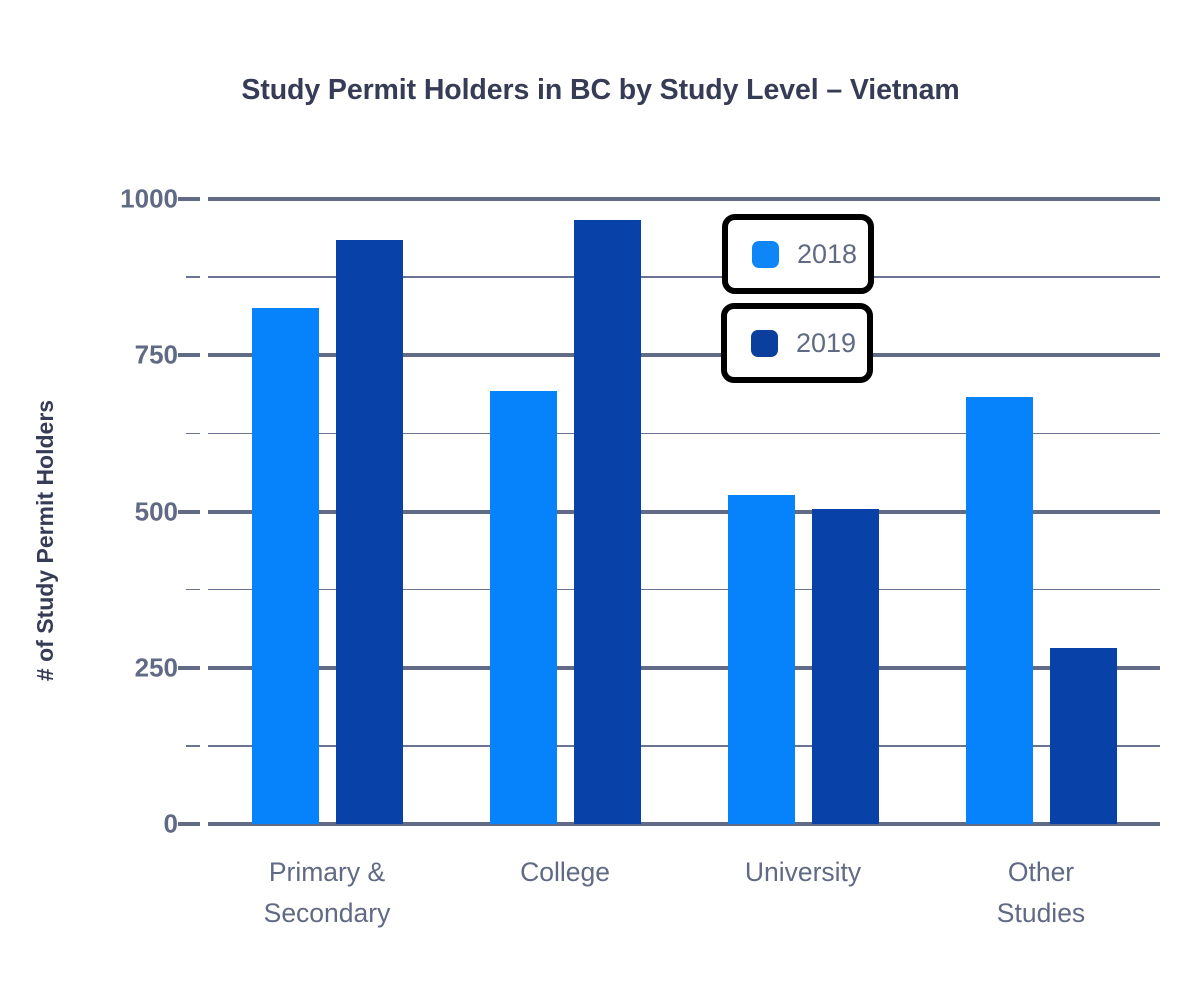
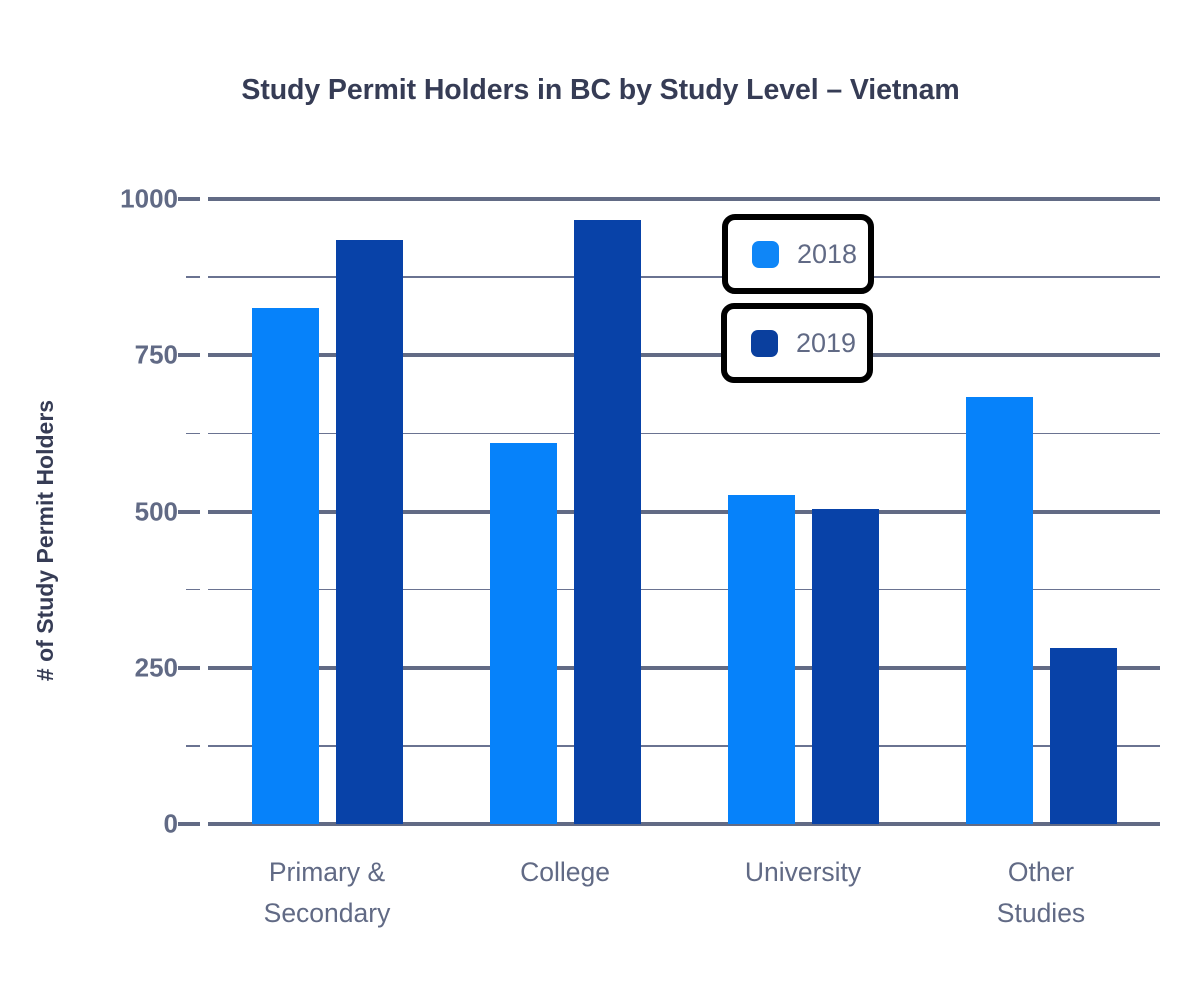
2018/College: 690 -> 610
